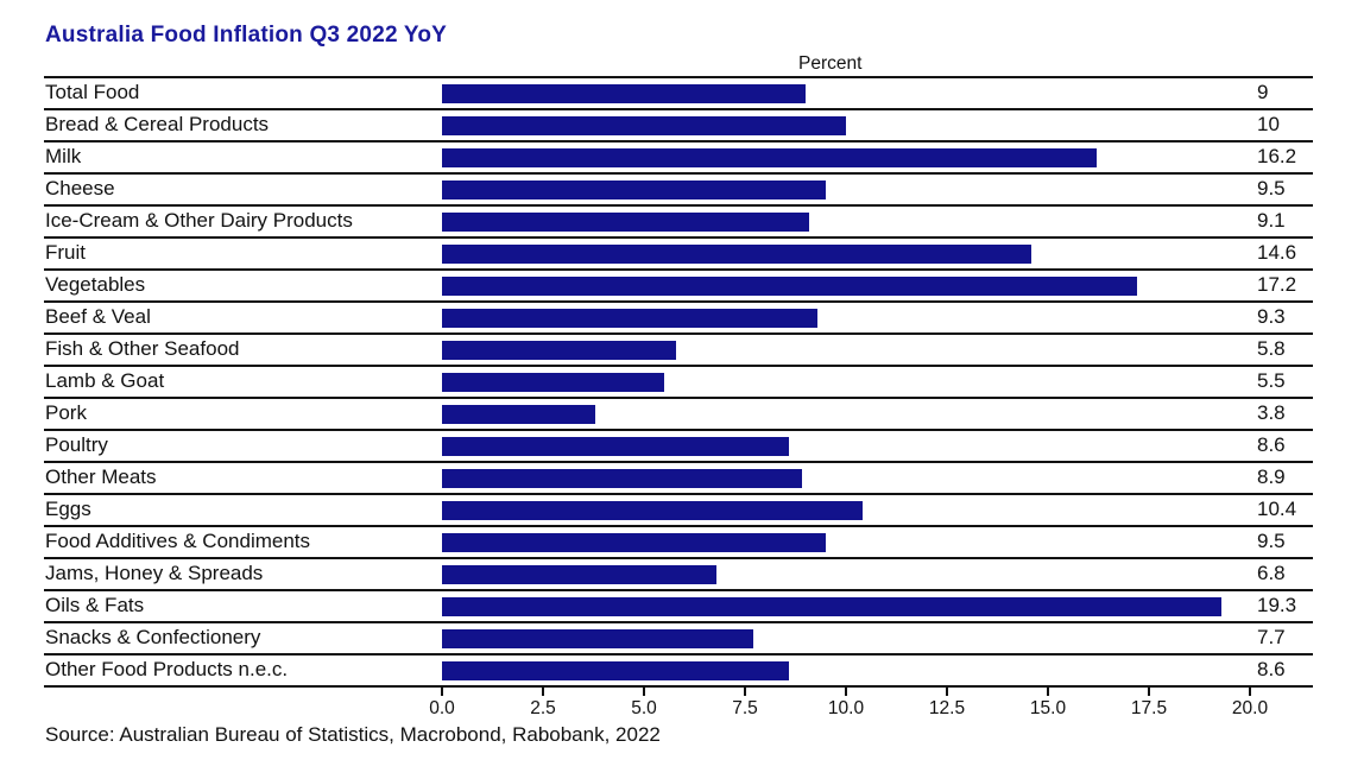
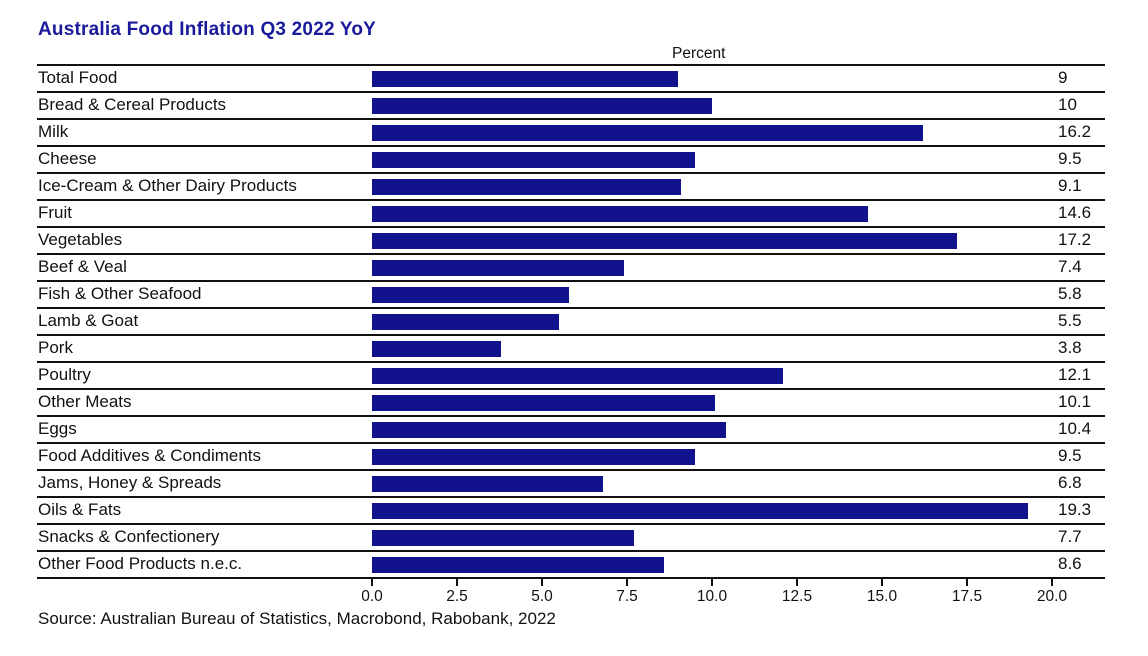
Beef & Veal: 9.3 -> 7.4
Poultry: 8.6 -> 12.1
Other Meats: 8.9 -> 10.1
